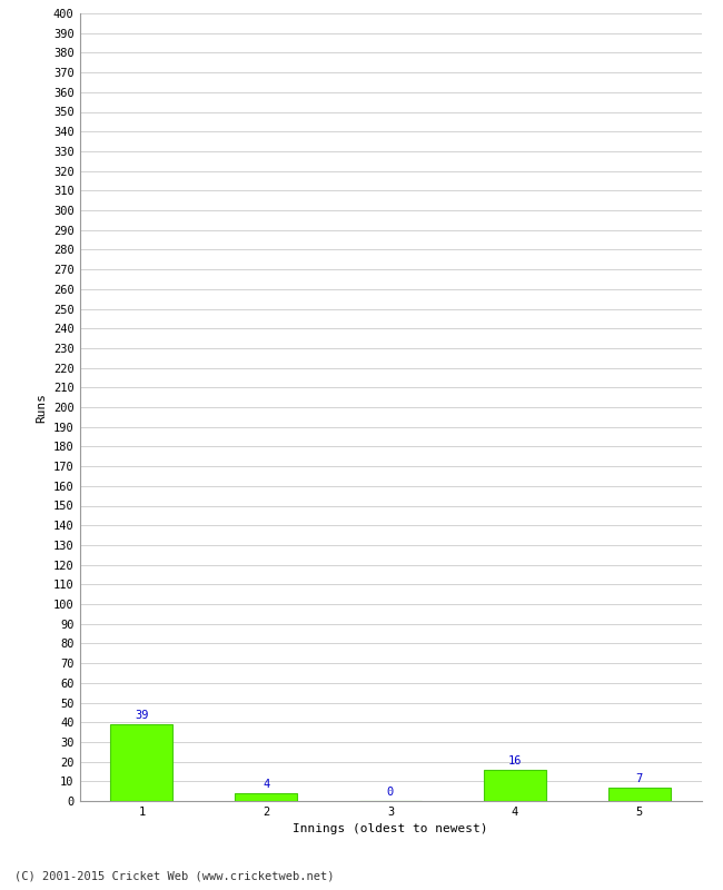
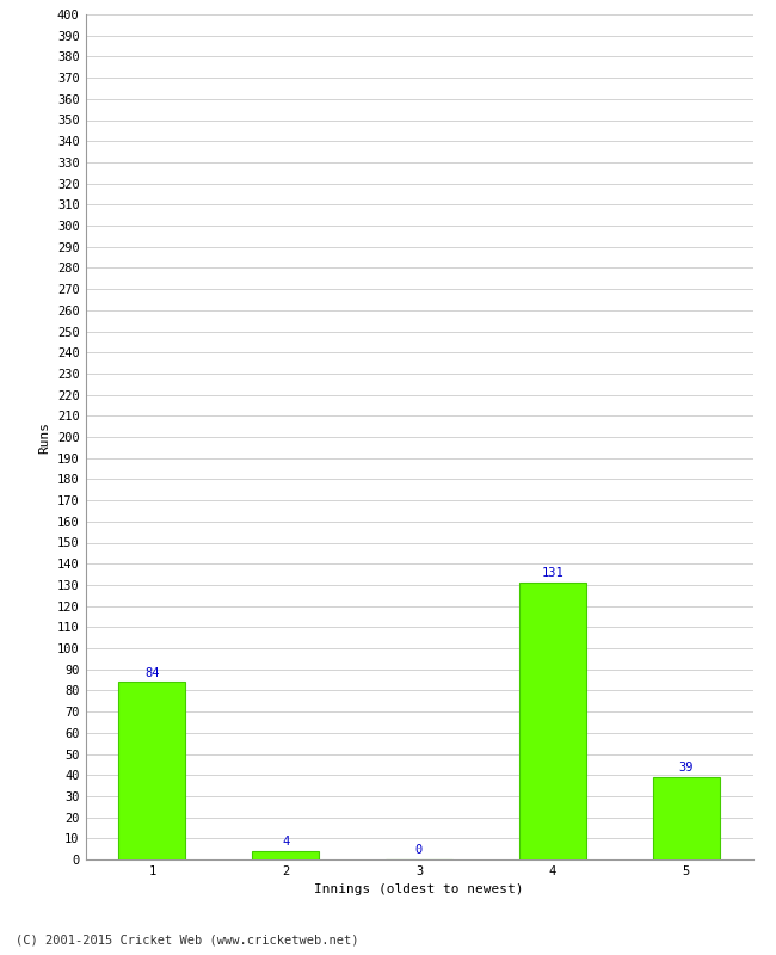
1: 39 -> 84
4: 16 -> 131
5: 7 -> 39
